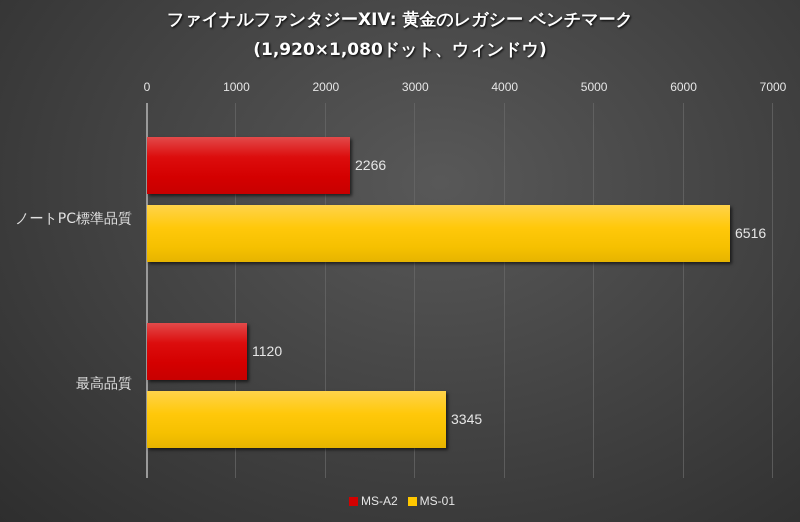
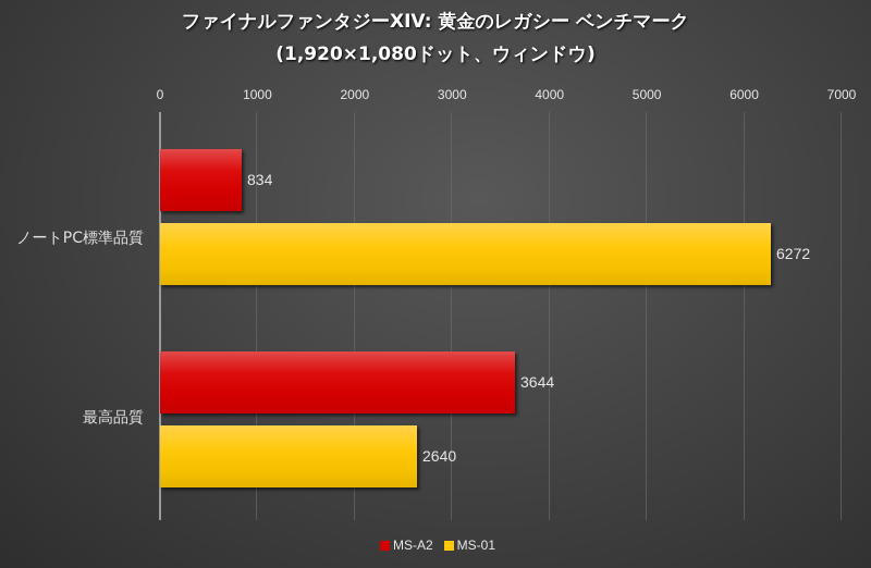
MS-A2/ノートPC標準品質: 2266 -> 834
MS-01/ノートPC標準品質: 6516 -> 6272
MS-A2/最高品質: 1120 -> 3644
MS-01/最高品質: 3345 -> 2640
